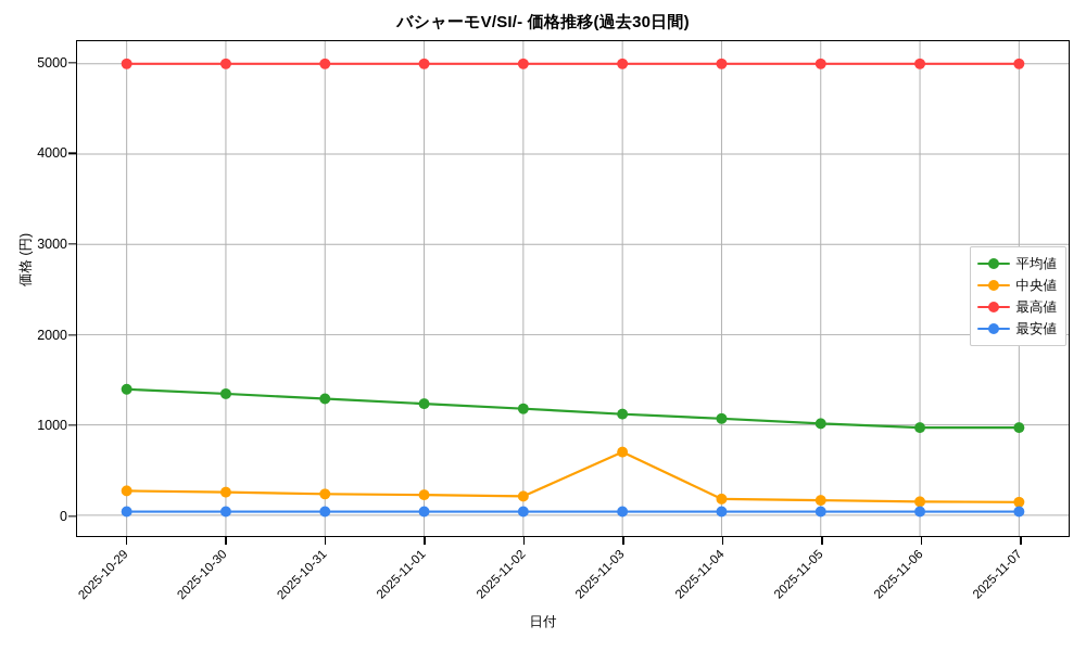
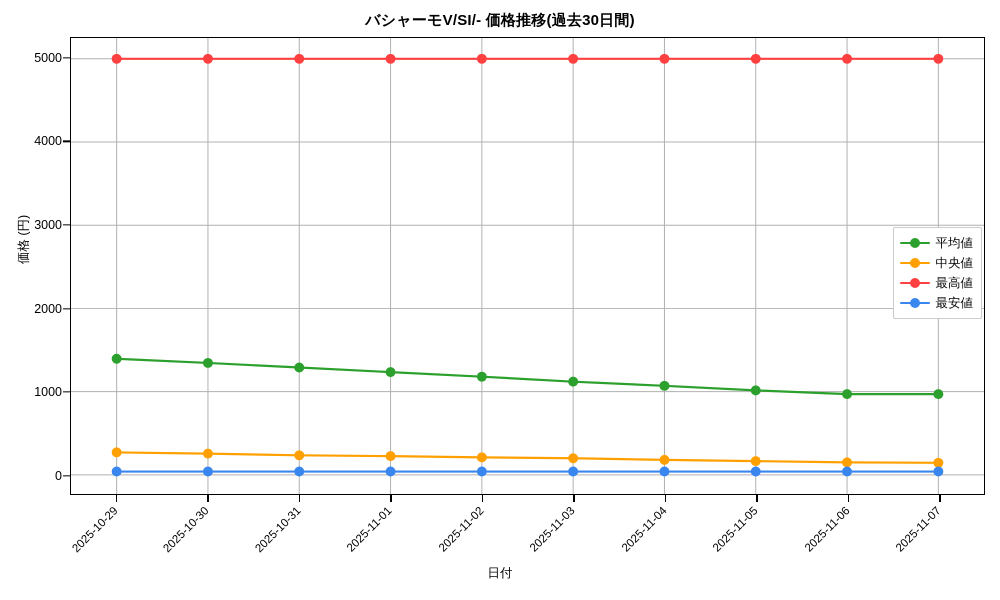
中央値/2025-11-03: 700 -> 200
